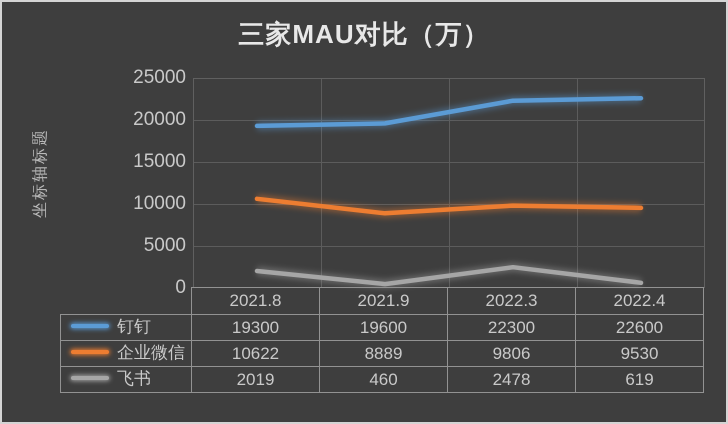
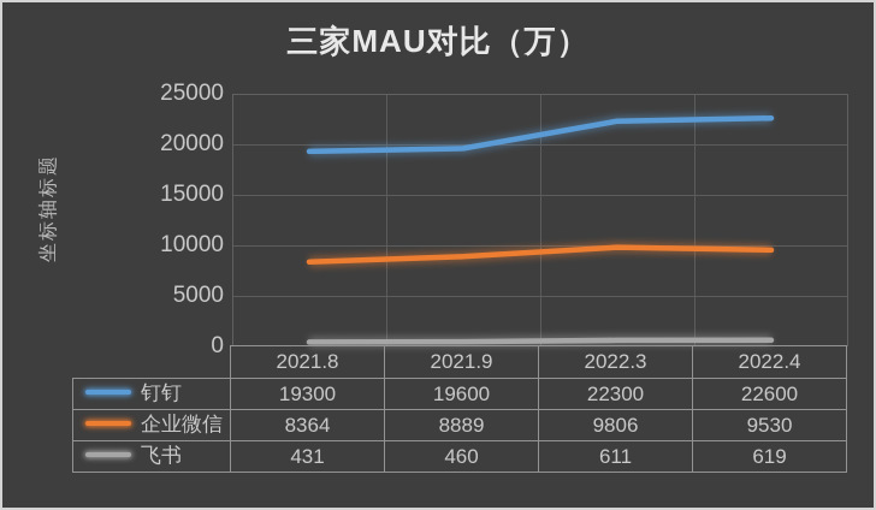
企业微信/2021.8: 10622 -> 8364
飞书/2021.8: 2019 -> 431
飞书/2022.3: 2478 -> 611
